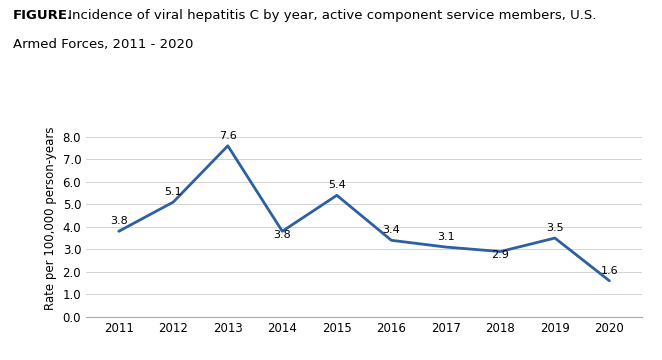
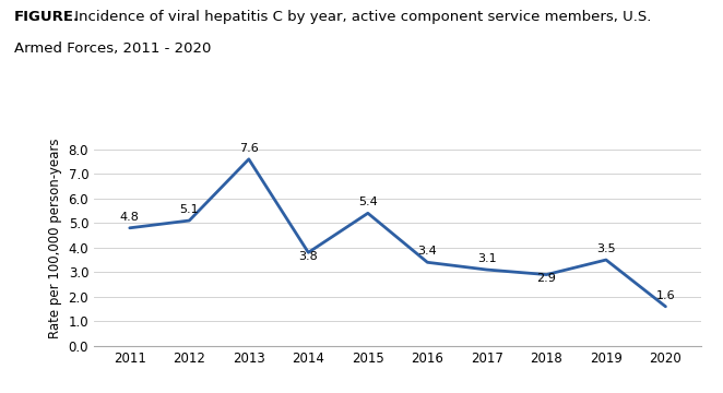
2011: 3.8 -> 4.8
